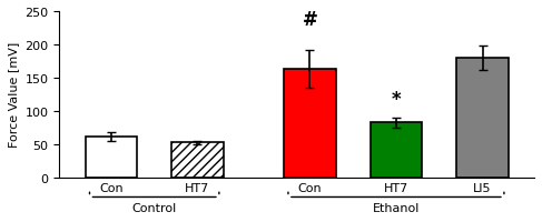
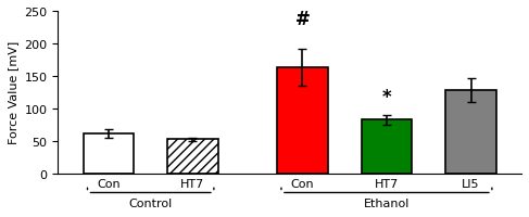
LI5: 180 -> 128
